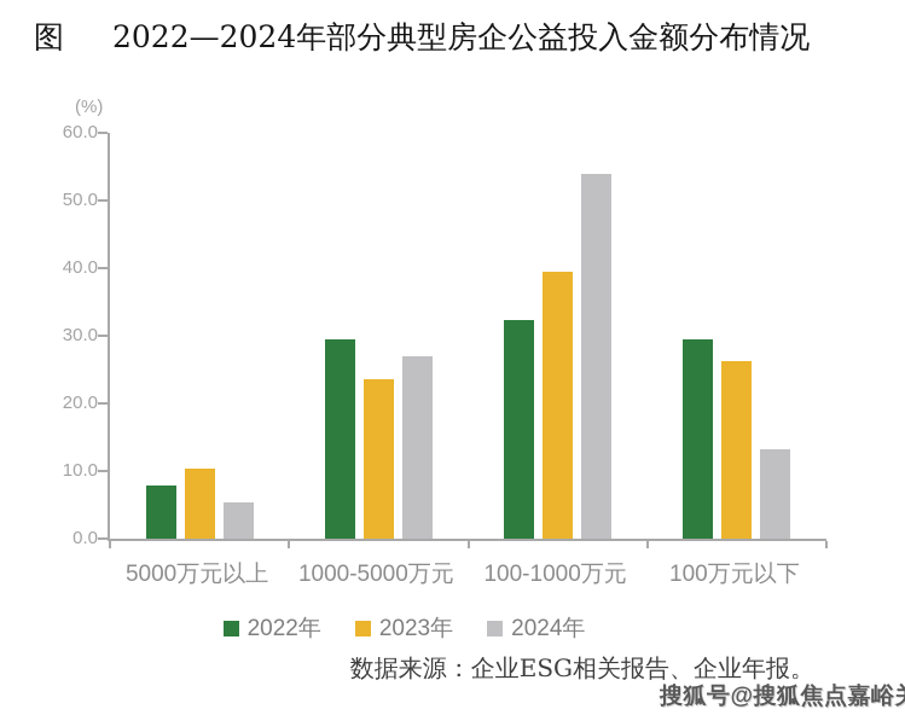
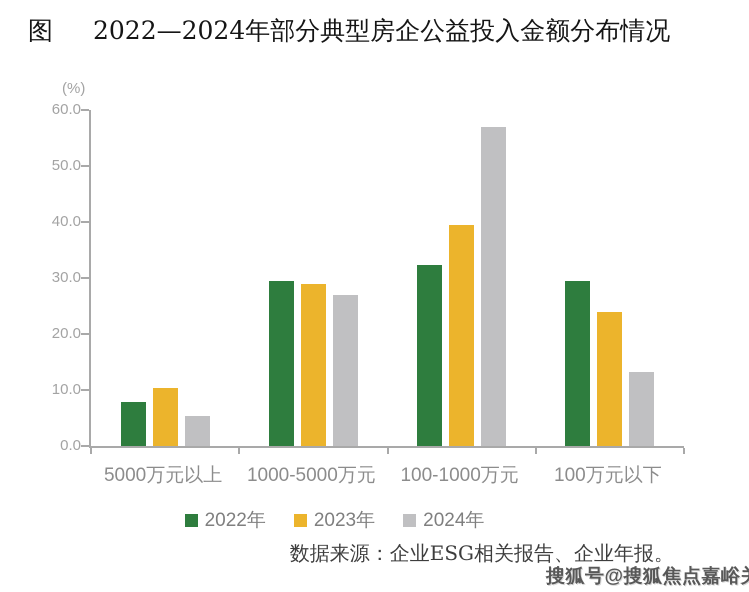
2023年/1000-5000万元: 24 -> 29
2024年/100-1000万元: 54 -> 57
2023年/100万元以下: 26 -> 24
